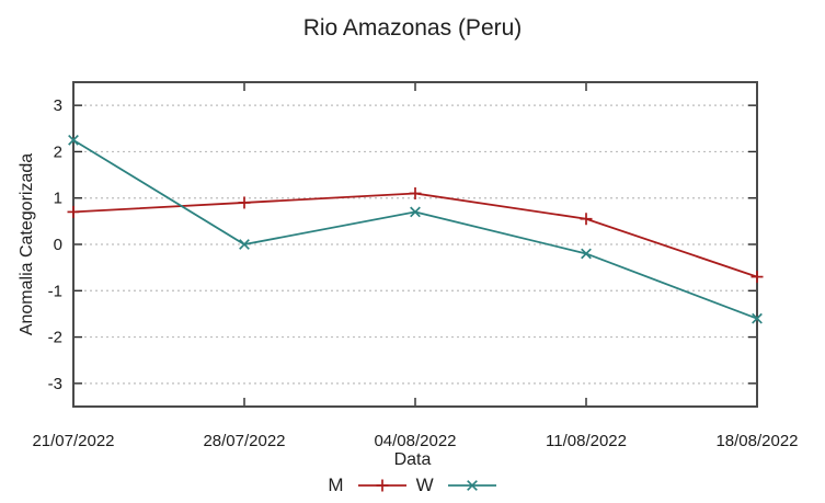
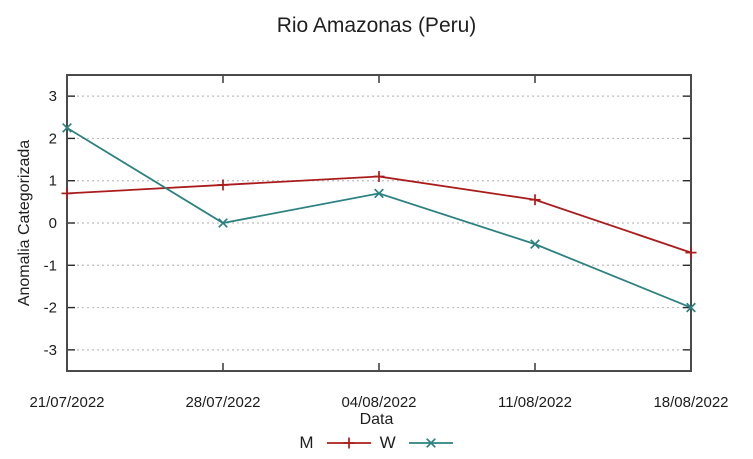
W/11/08/2022: -0.2 -> -0.5
W/18/08/2022: -1.6 -> -2.0
